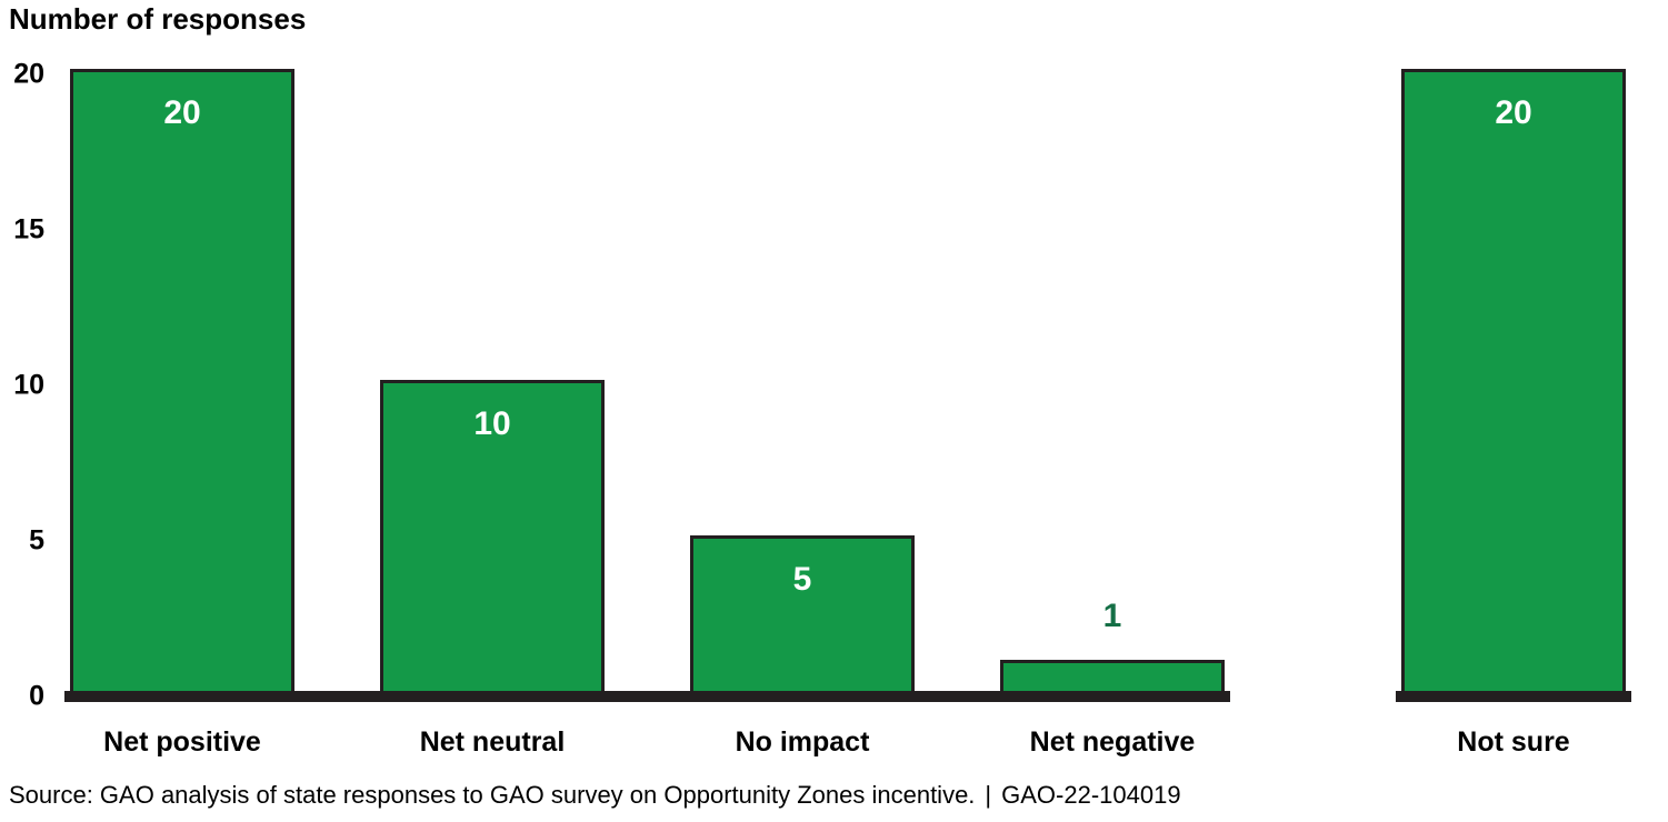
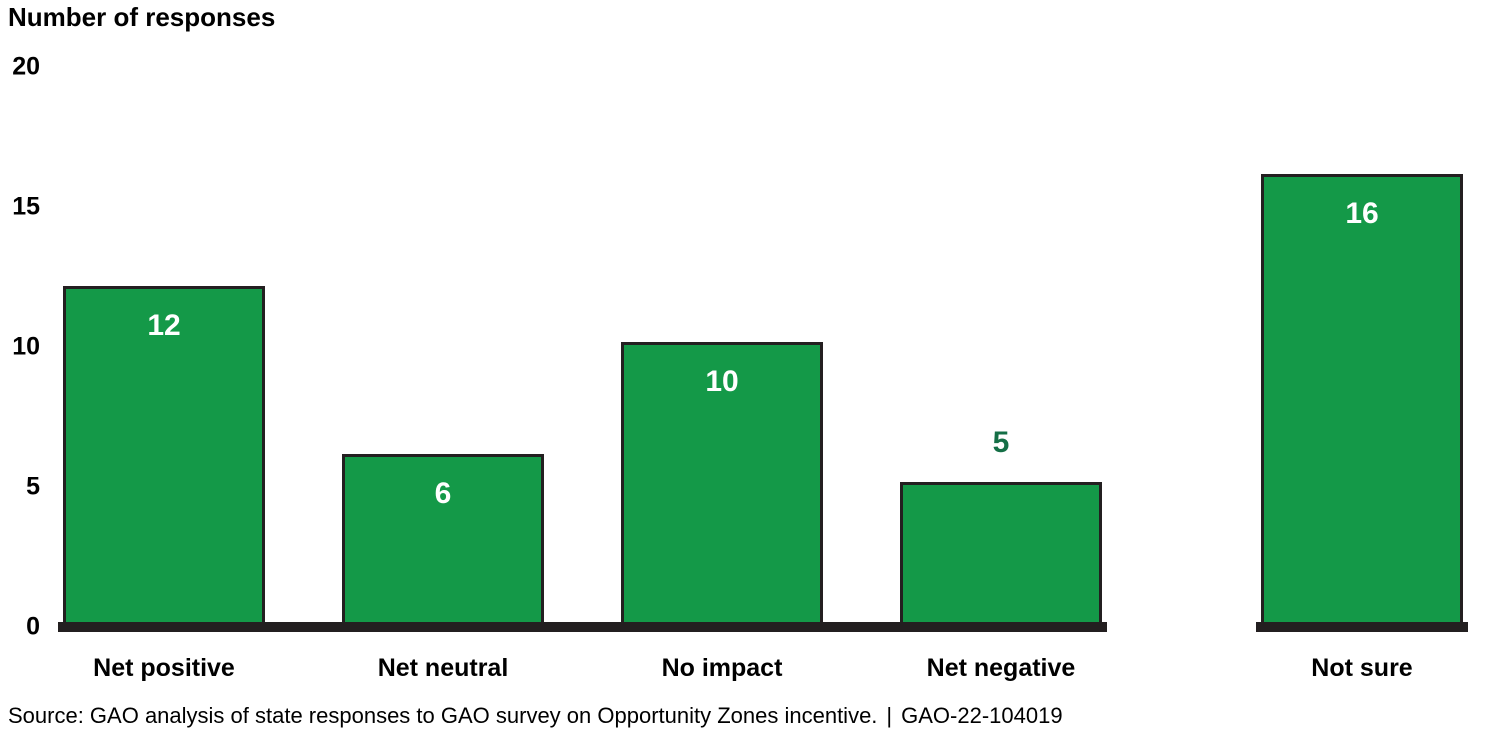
Net positive: 20 -> 12
Net neutral: 10 -> 6
No impact: 5 -> 10
Net negative: 1 -> 5
Not sure: 20 -> 16
